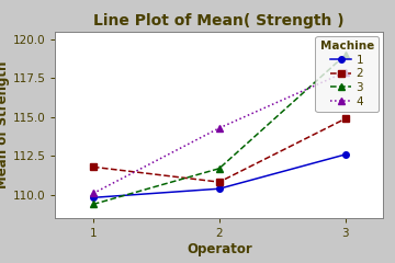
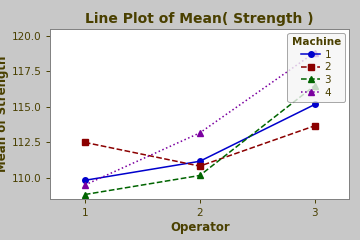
2/1: 111.8 -> 112.5
3/1: 109.4 -> 108.8
4/1: 110.1 -> 109.5
1/2: 110.4 -> 111.2
3/2: 111.7 -> 110.2
4/2: 114.3 -> 113.2
1/3: 112.6 -> 115.2
2/3: 114.9 -> 113.7
3/3: 119.0 -> 116.5
4/3: 117.9 -> 118.8
